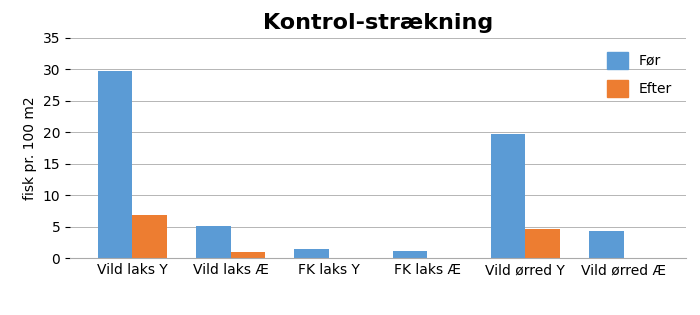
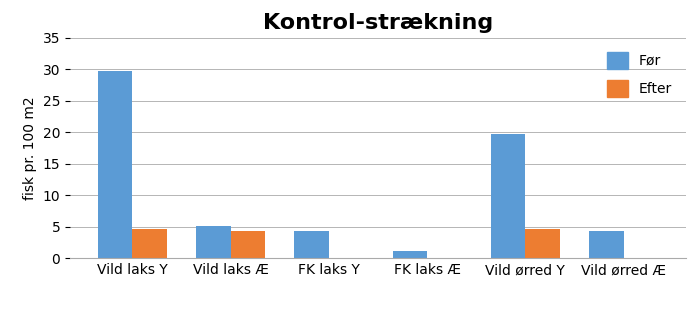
Efter/Vild laks Y: 6.8 -> 4.6
Efter/Vild laks Æ: 1.0 -> 4.4
Før/FK laks Y: 1.4 -> 4.4
